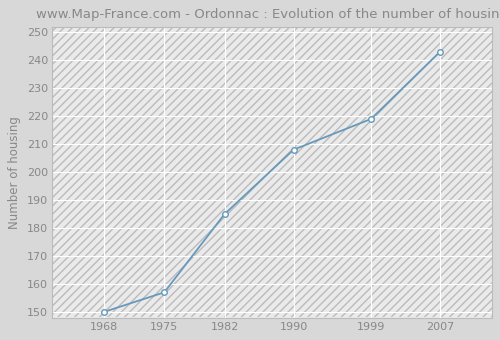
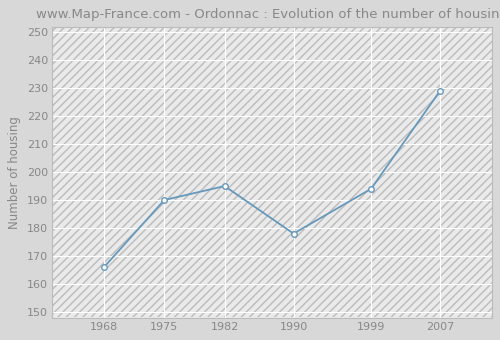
1968: 150 -> 166
1975: 157 -> 190
1982: 185 -> 195
1990: 208 -> 178
1999: 219 -> 194
2007: 243 -> 229
